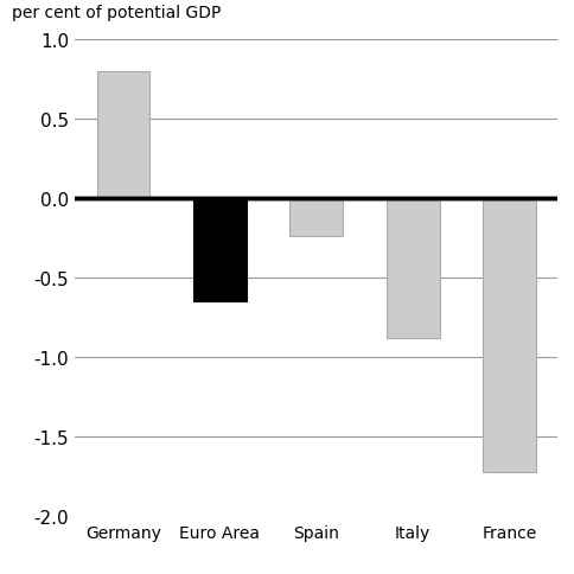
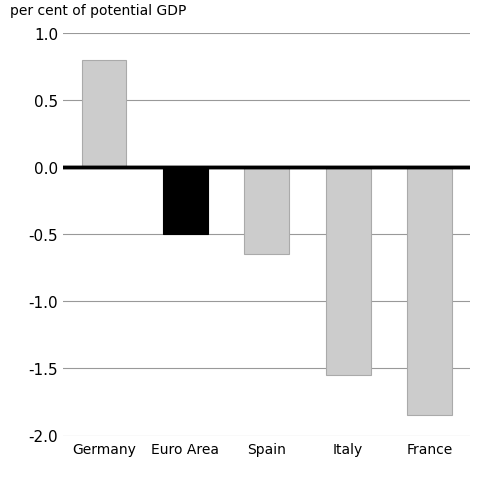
Euro Area: -0.65 -> -0.50
Spain: -0.24 -> -0.65
Italy: -0.88 -> -1.55
France: -1.72 -> -1.85
